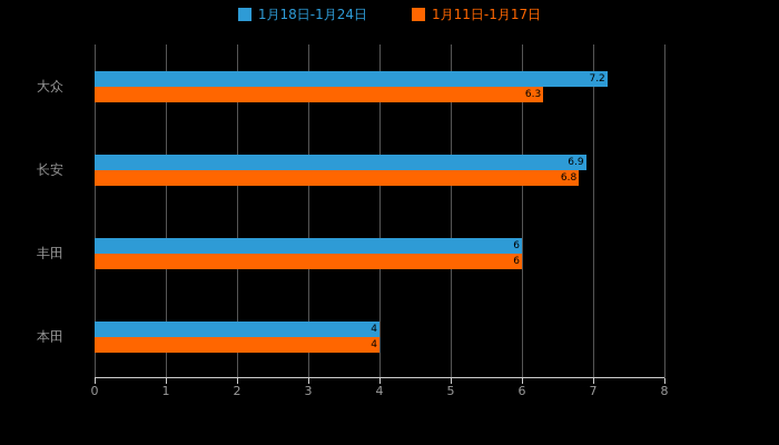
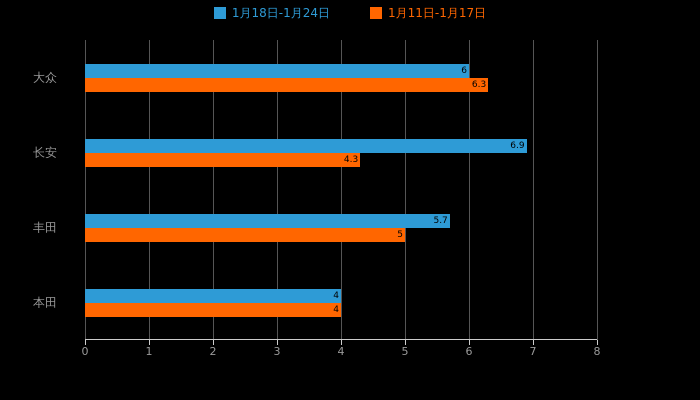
1月18日-1月24日/大众: 7.2 -> 6
1月11日-1月17日/长安: 6.8 -> 4.3
1月18日-1月24日/丰田: 6 -> 5.7
1月11日-1月17日/丰田: 6 -> 5
